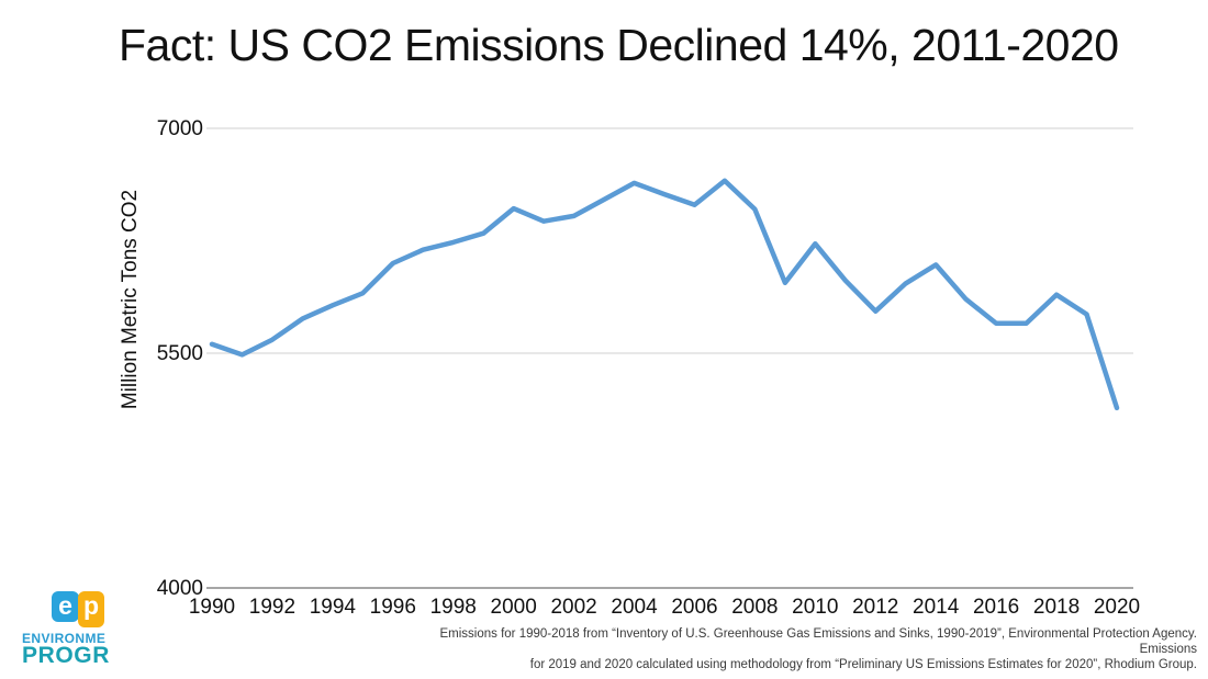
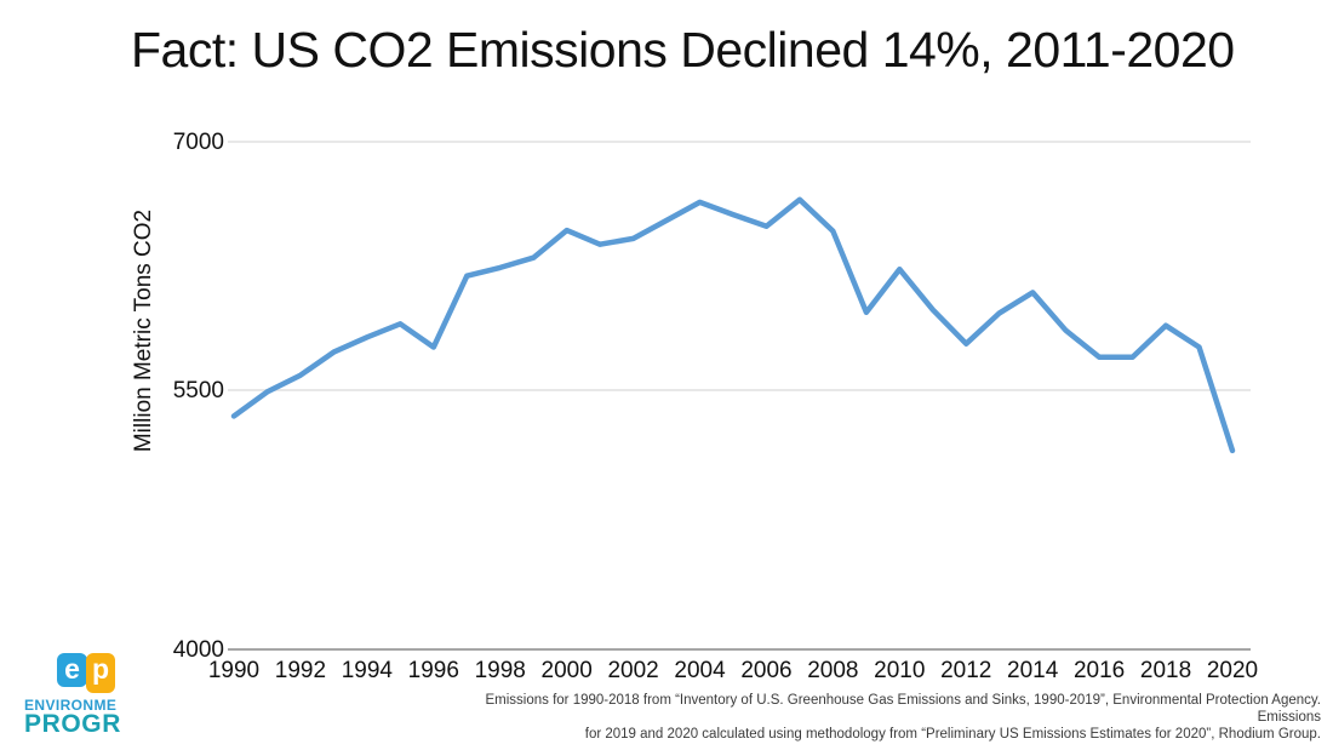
1990: 5560 -> 5350
1996: 6100 -> 5760
